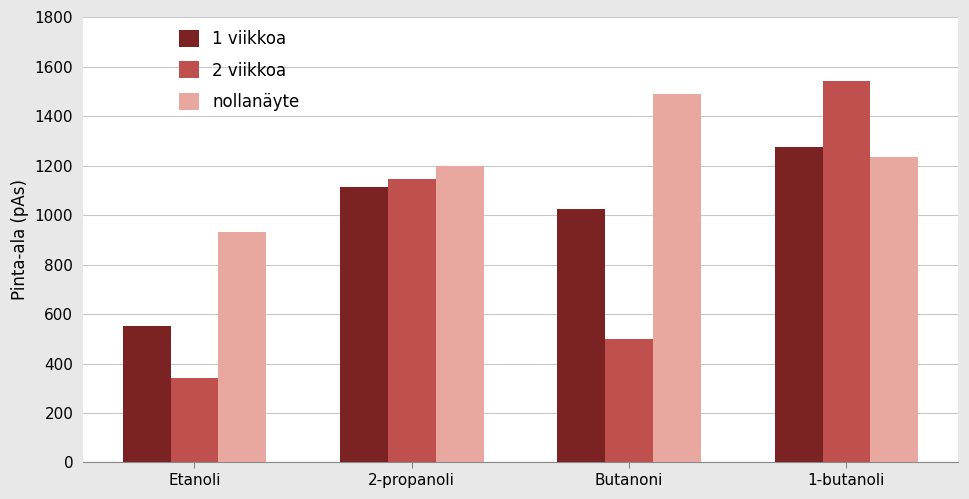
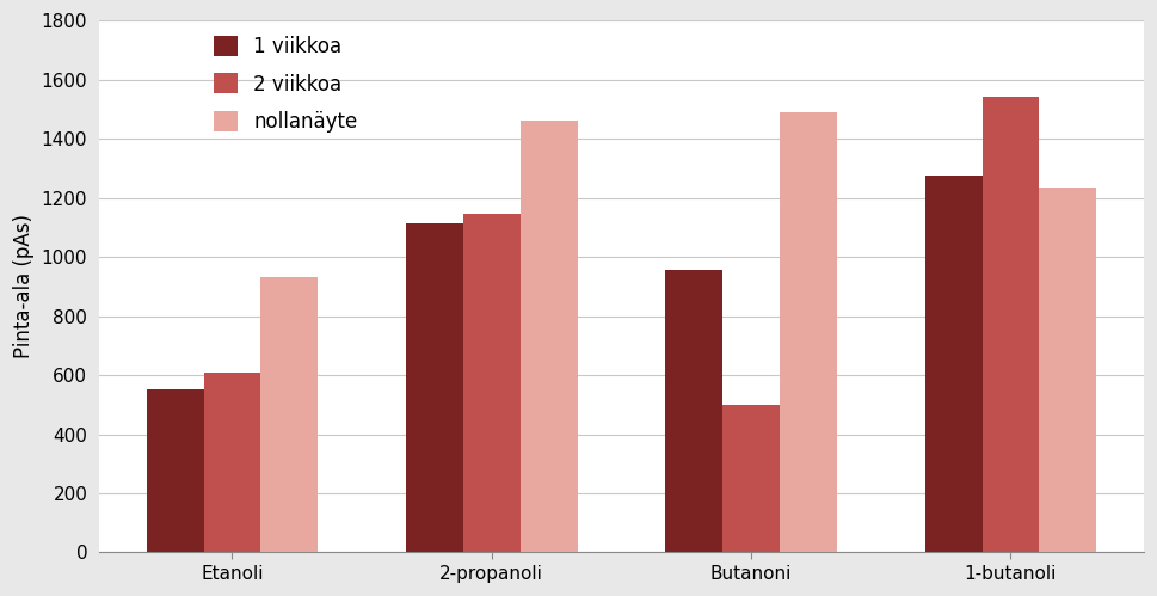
2 viikkoa/Etanoli: 340 -> 610
nollanäyte/2-propanoli: 1200 -> 1460
1 viikkoa/Butanoni: 1025 -> 955
